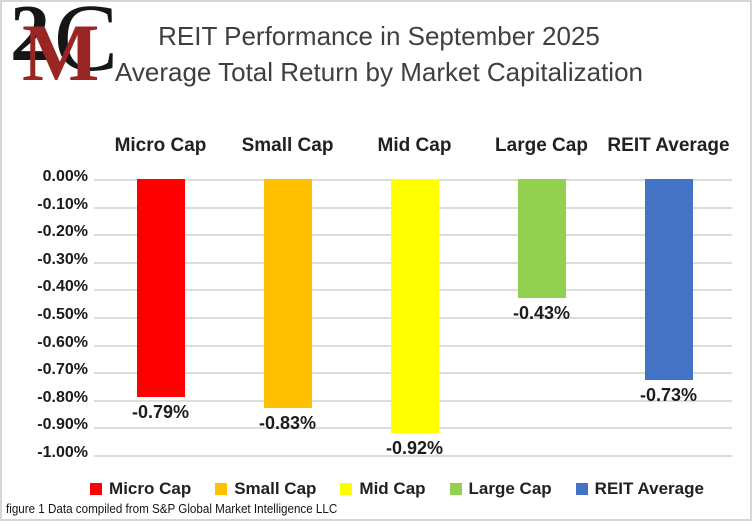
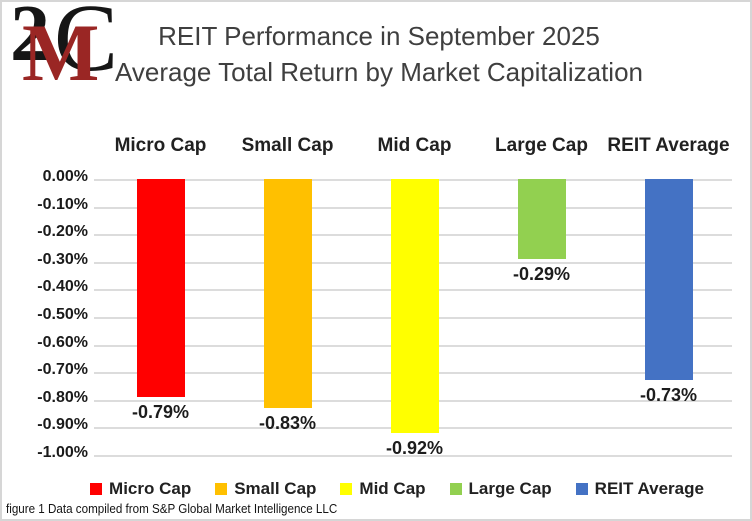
Large Cap: -0.43% -> -0.29%
